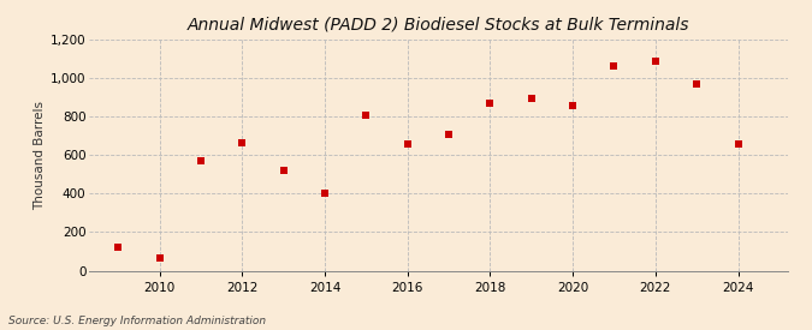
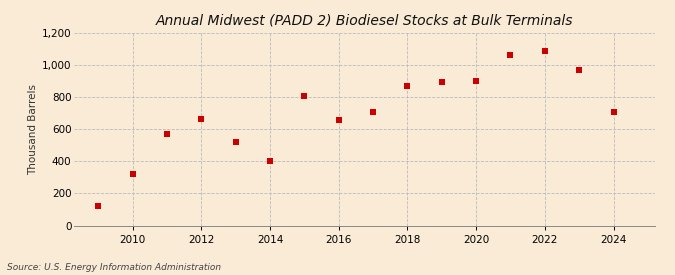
2010: 60 -> 320
2020: 860 -> 900
2024: 660 -> 710
